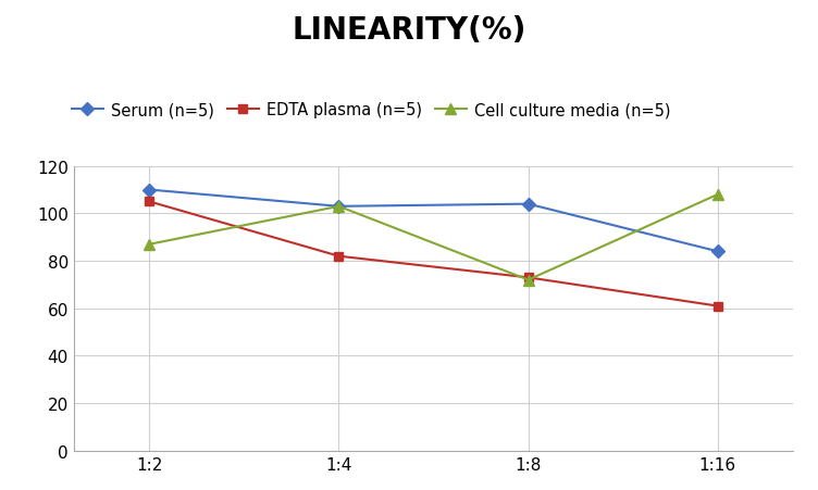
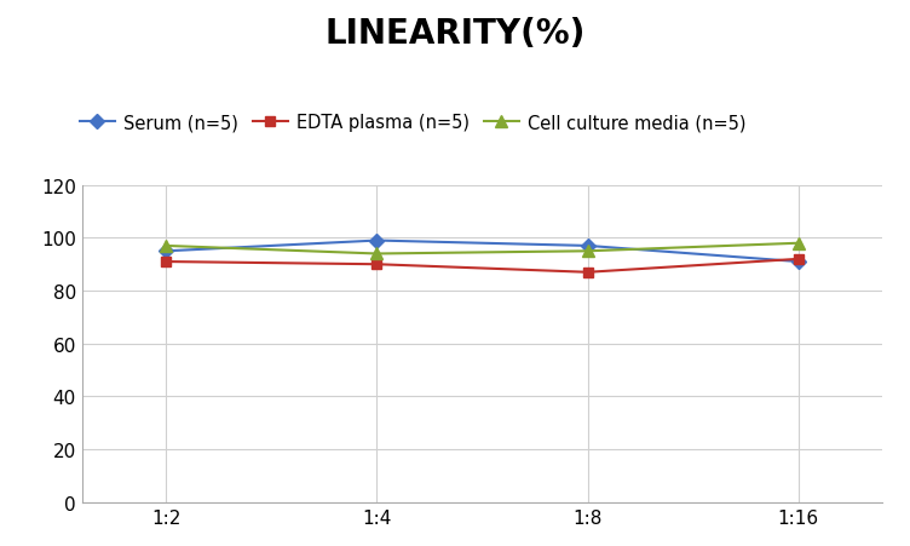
Serum (n=5)/1:2: 110 -> 95
EDTA plasma (n=5)/1:2: 105 -> 91
Cell culture media (n=5)/1:2: 87 -> 97
Serum (n=5)/1:4: 103 -> 99
EDTA plasma (n=5)/1:4: 82 -> 90
Cell culture media (n=5)/1:4: 103 -> 94
Serum (n=5)/1:8: 104 -> 97
EDTA plasma (n=5)/1:8: 73 -> 87
Cell culture media (n=5)/1:8: 72 -> 95
Serum (n=5)/1:16: 84 -> 91
EDTA plasma (n=5)/1:16: 61 -> 92
Cell culture media (n=5)/1:16: 108 -> 98
